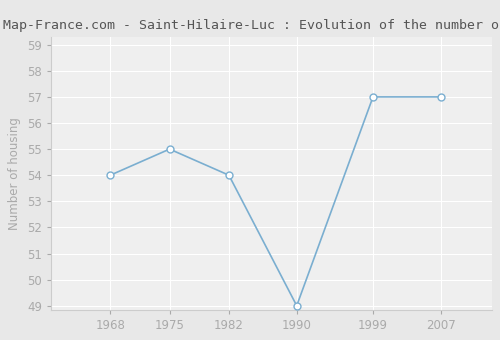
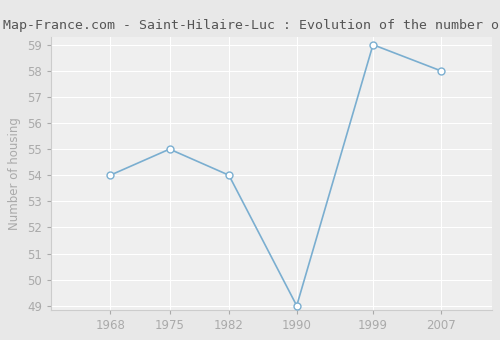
1999: 57 -> 59
2007: 57 -> 58
